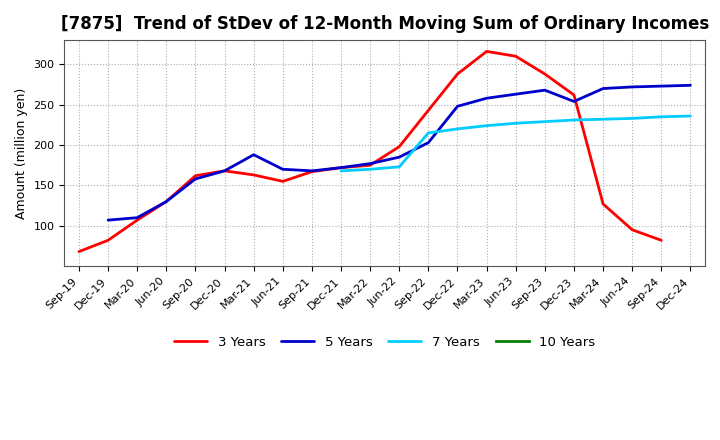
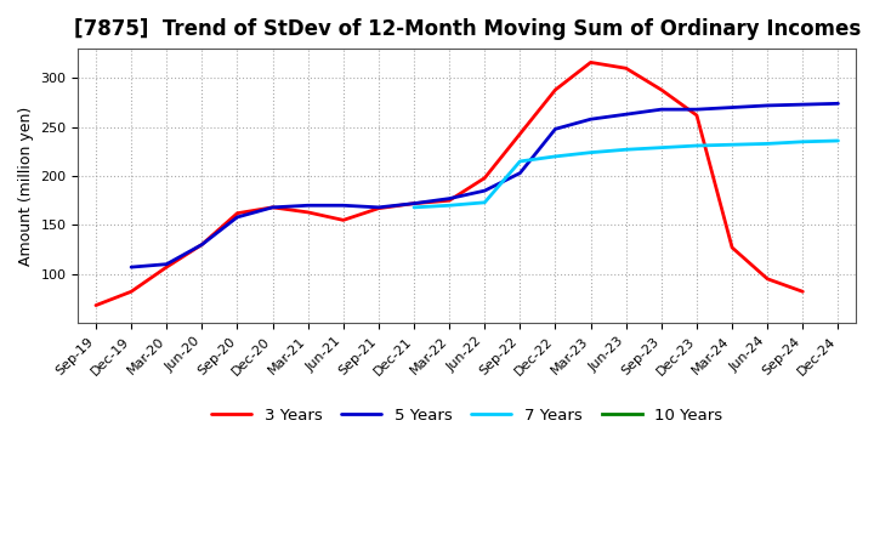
5 Years/Mar-21: 188 -> 170
5 Years/Dec-23: 254 -> 268
